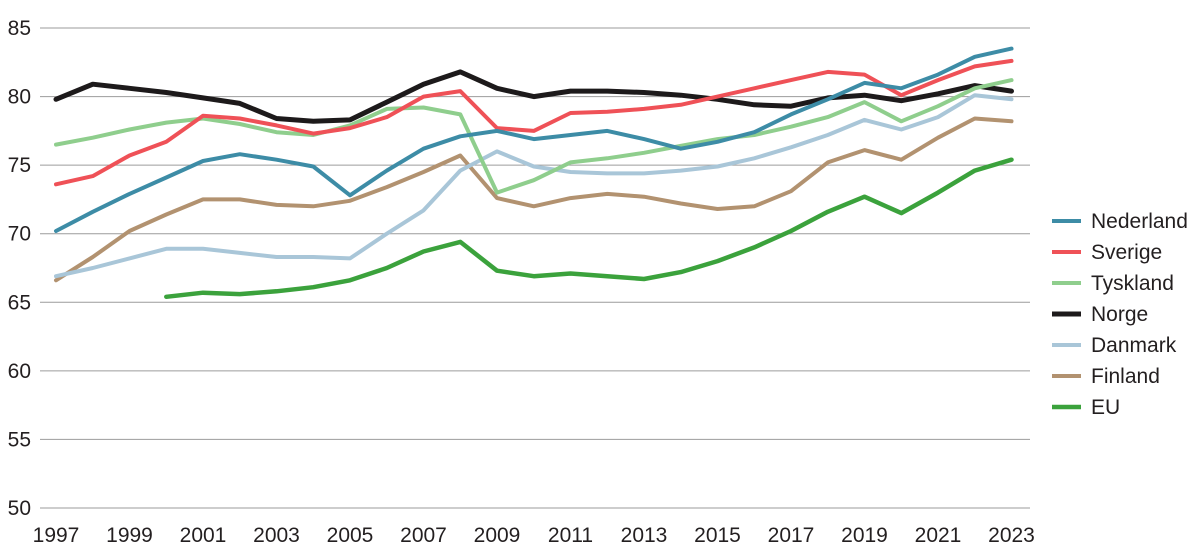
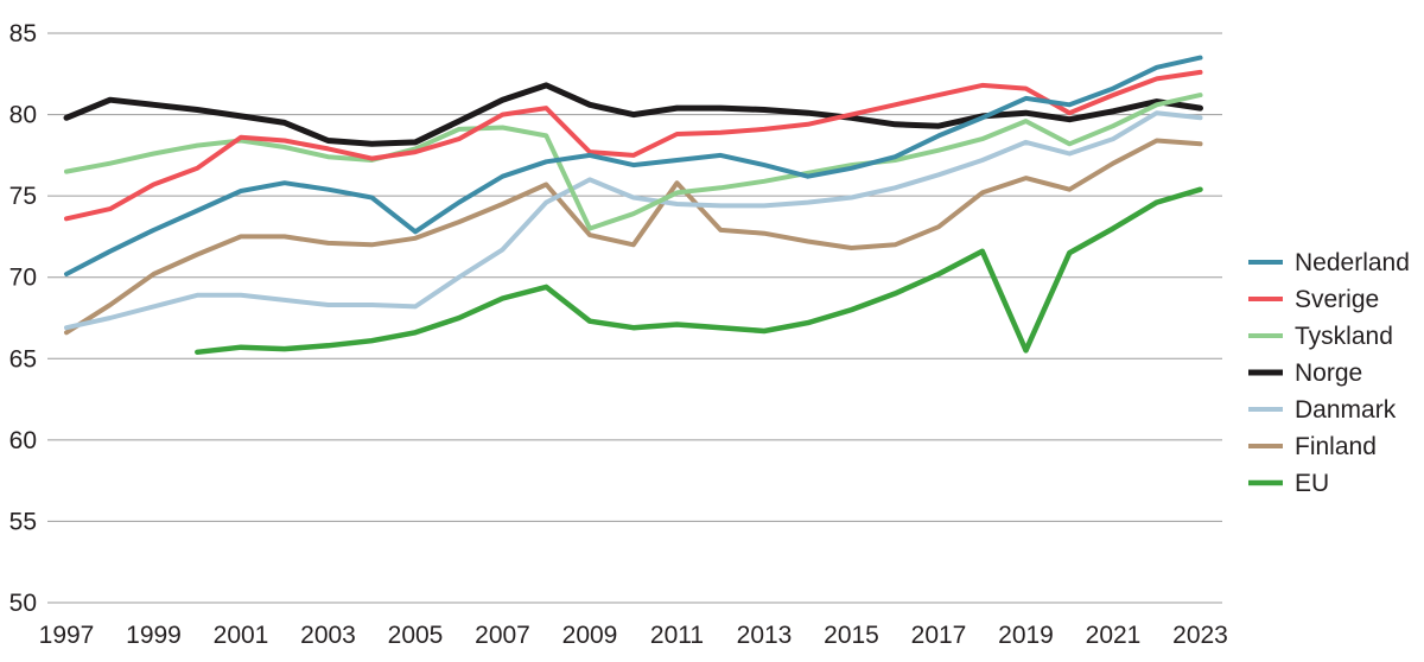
Finland/2011: 72.6 -> 75.8
EU/2019: 72.7 -> 65.5
